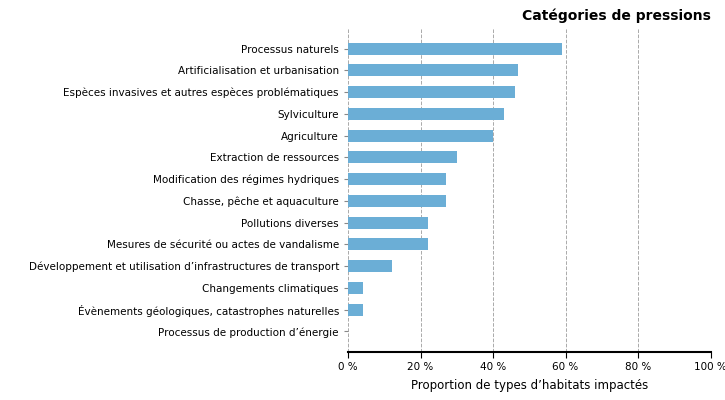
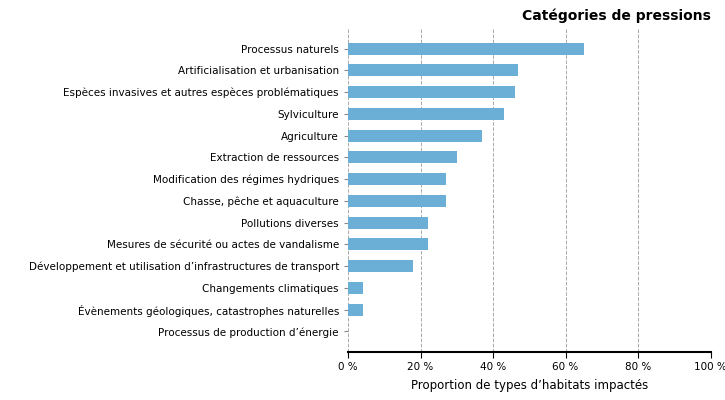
Processus naturels: 59 % -> 65 %
Agriculture: 40 % -> 37 %
Développement et utilisation d’infrastructures de transport: 12 % -> 18 %
